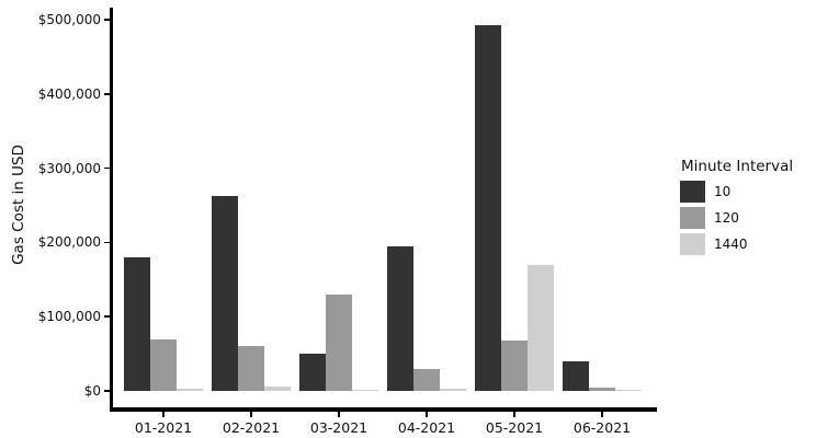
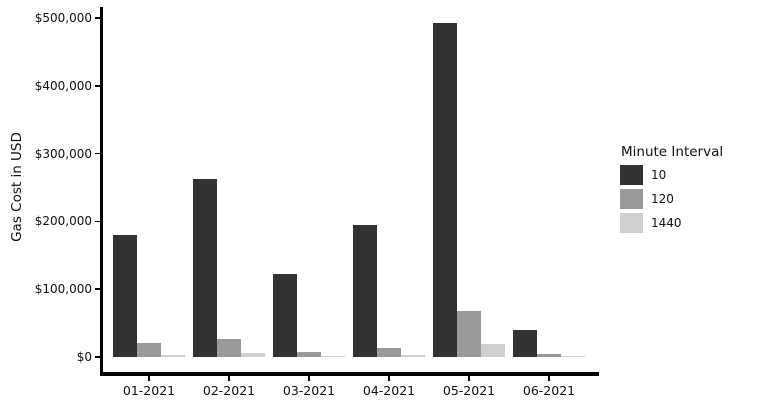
120/01-2021: $70000 -> $20000
120/02-2021: $60000 -> $30000
10/03-2021: $50000 -> $120000
120/03-2021: $130000 -> $10000
120/04-2021: $30000 -> $10000
1440/05-2021: $170000 -> $20000
